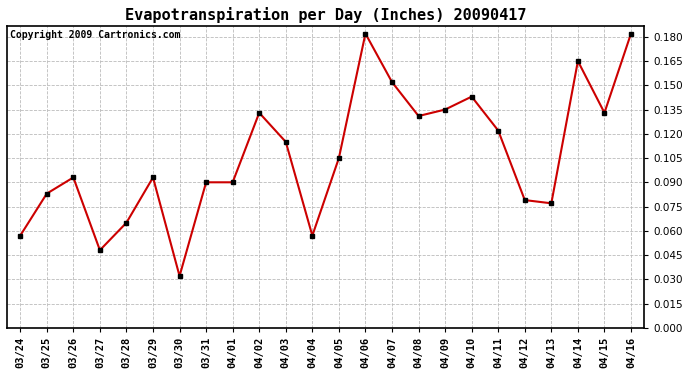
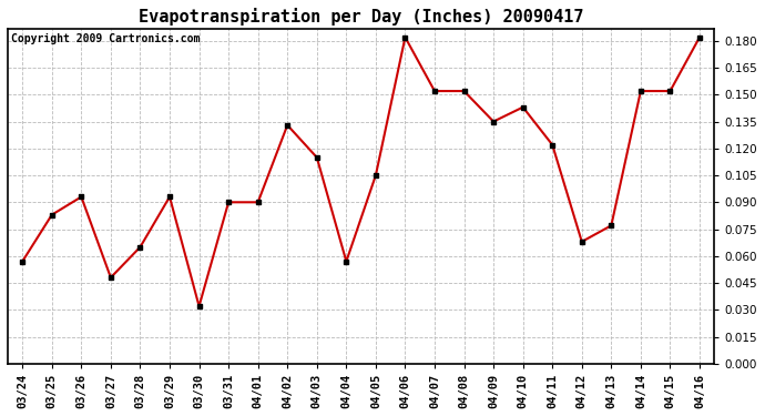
04/08: 0.131 -> 0.152
04/12: 0.079 -> 0.068
04/14: 0.165 -> 0.152
04/15: 0.133 -> 0.152
